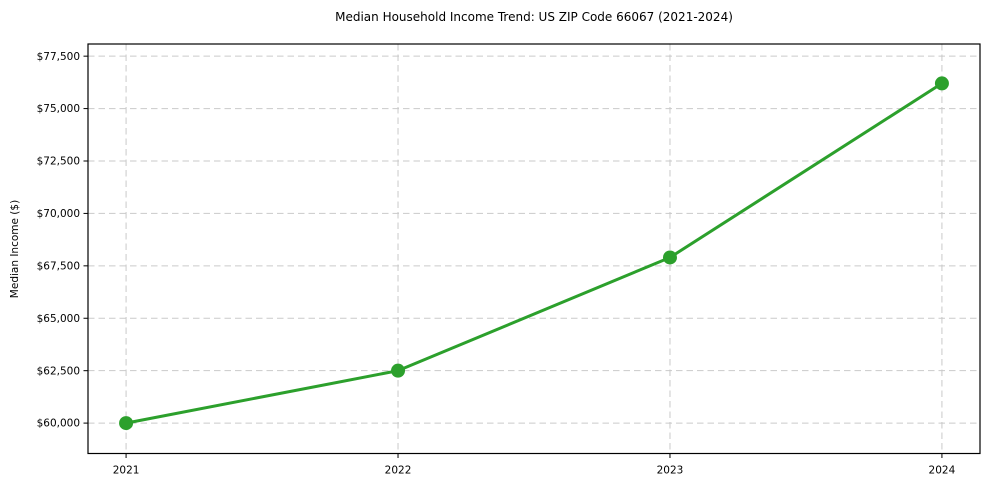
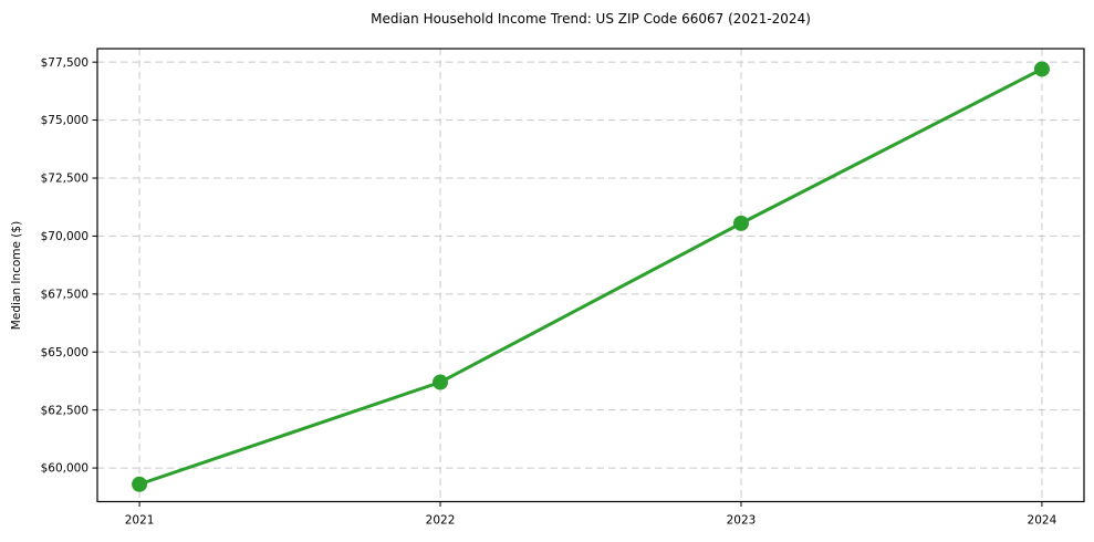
2021: $60000 -> $59300
2022: $62500 -> $63700
2023: $67900 -> $70600
2024: $76200 -> $77200
